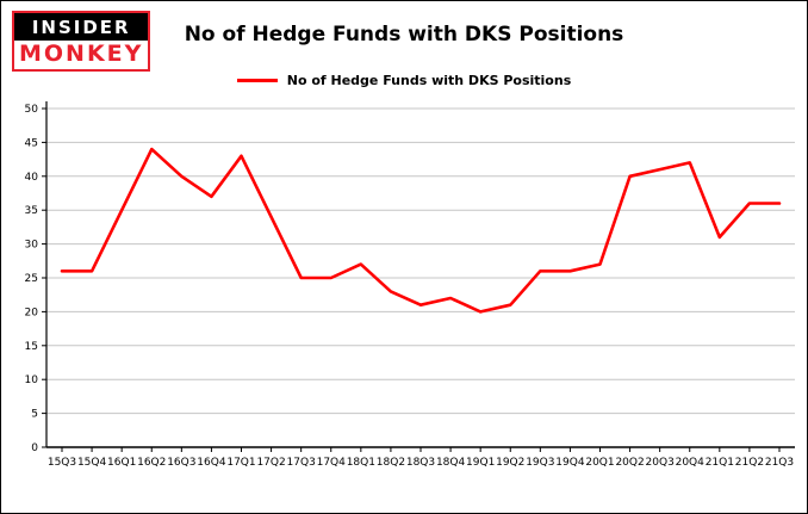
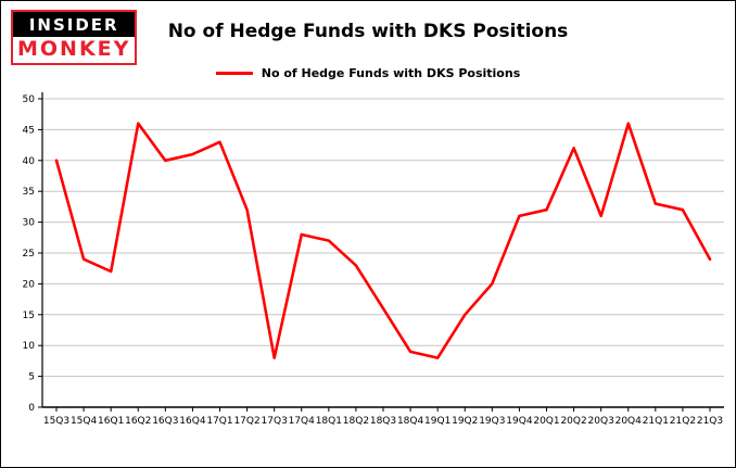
15Q3: 26 -> 40
15Q4: 26 -> 24
16Q1: 35 -> 22
16Q2: 44 -> 46
16Q4: 37 -> 41
17Q2: 34 -> 32
17Q3: 25 -> 8
17Q4: 25 -> 28
18Q3: 21 -> 16
18Q4: 22 -> 9
19Q1: 20 -> 8
19Q2: 21 -> 15
19Q3: 26 -> 20
19Q4: 26 -> 31
20Q1: 27 -> 32
20Q2: 40 -> 42
20Q3: 41 -> 31
20Q4: 42 -> 46
21Q1: 31 -> 33
21Q2: 36 -> 32
21Q3: 36 -> 24
